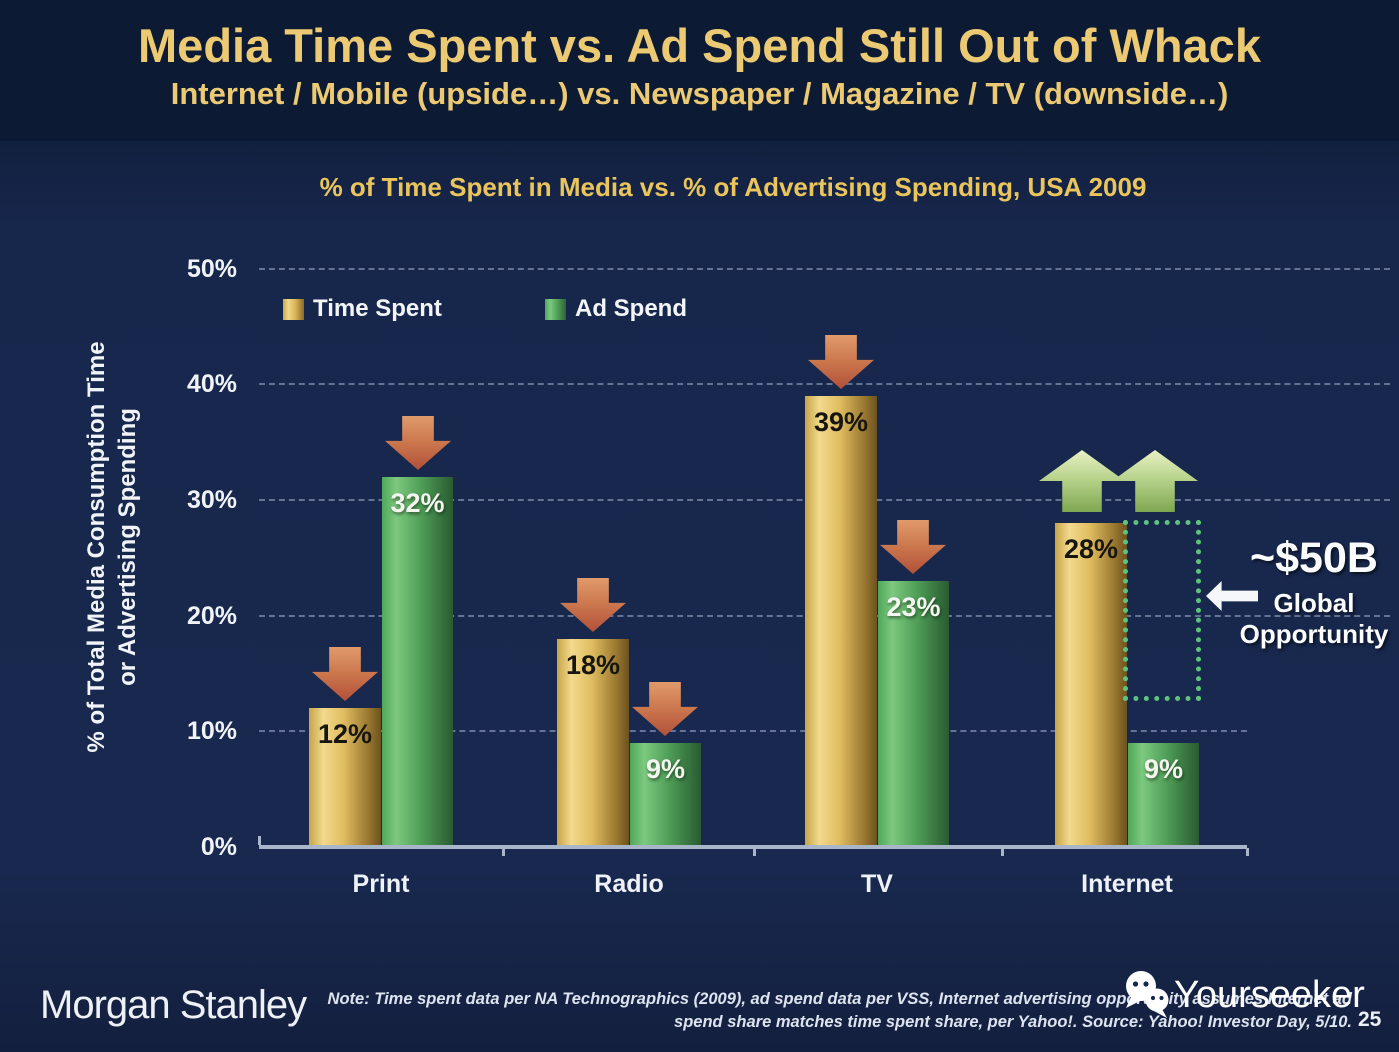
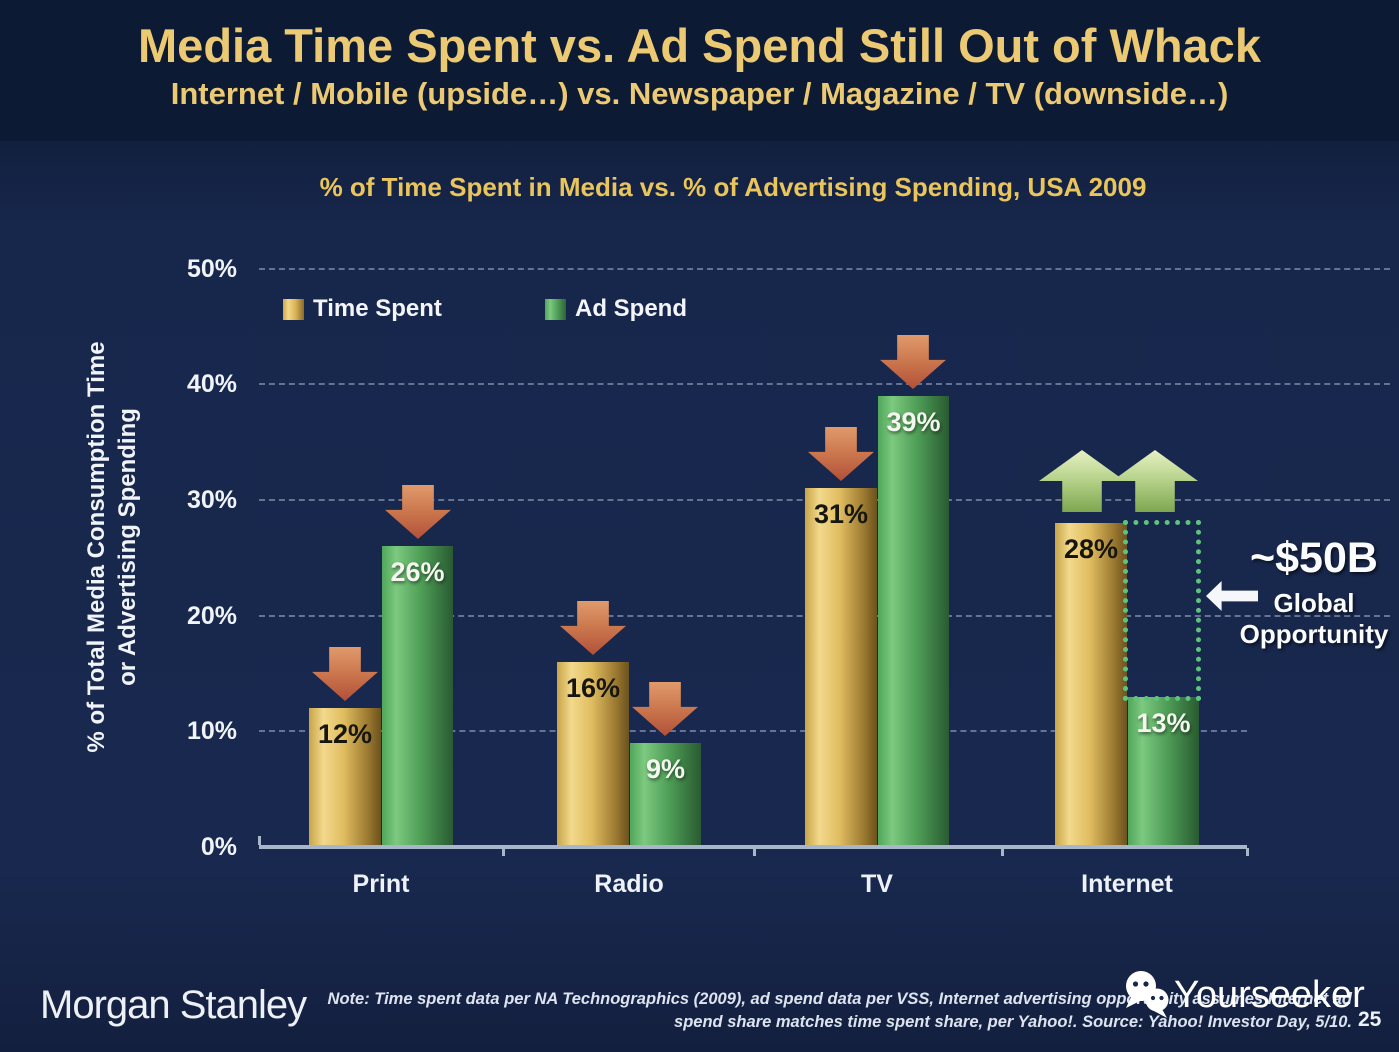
Ad Spend/Print: 32% -> 26%
Time Spent/Radio: 18% -> 16%
Time Spent/TV: 39% -> 31%
Ad Spend/TV: 23% -> 39%
Ad Spend/Internet: 9% -> 13%
